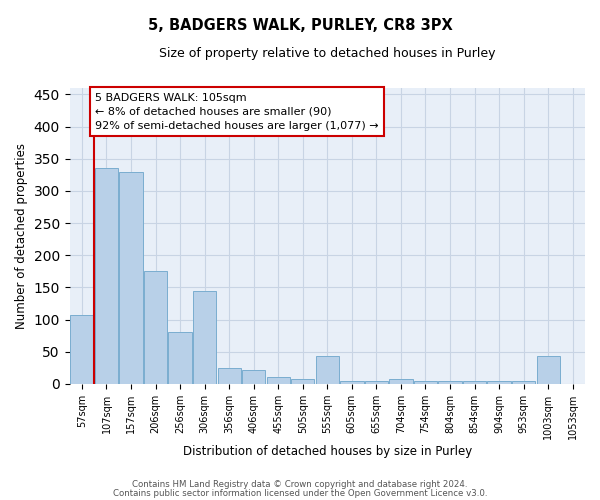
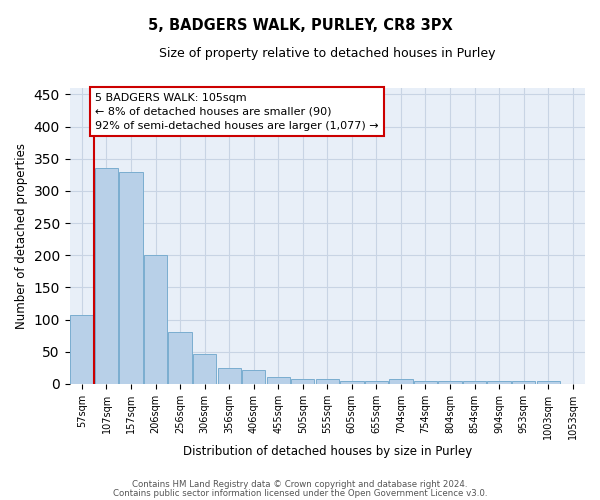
206sqm: 176 -> 200
306sqm: 144 -> 47
555sqm: 44 -> 7
1003sqm: 44 -> 4
